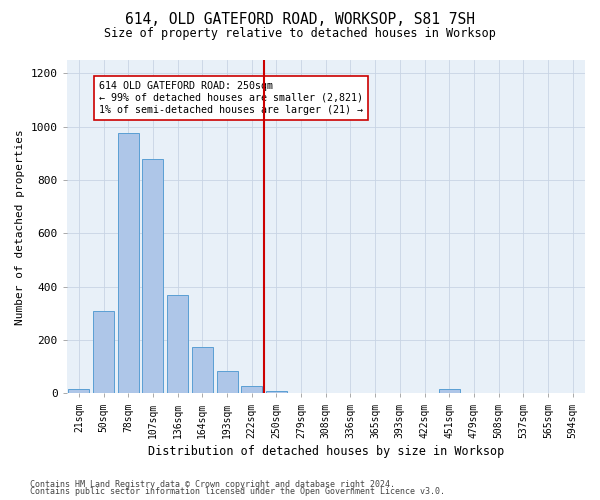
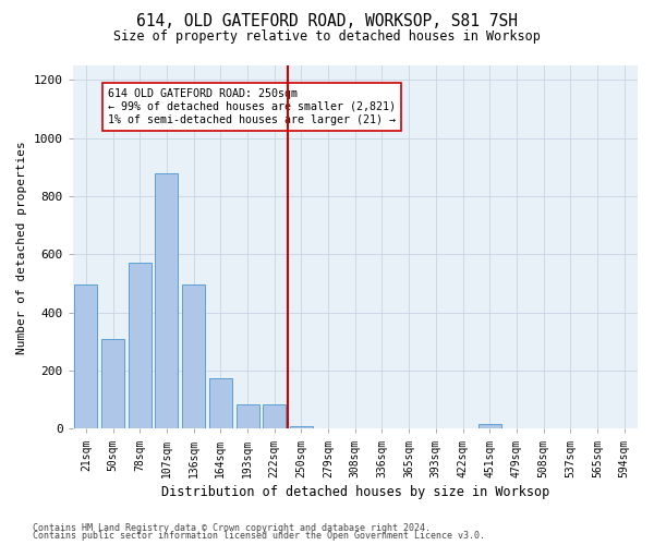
21sqm: 15 -> 495
78sqm: 975 -> 570
136sqm: 370 -> 495
222sqm: 28 -> 85
